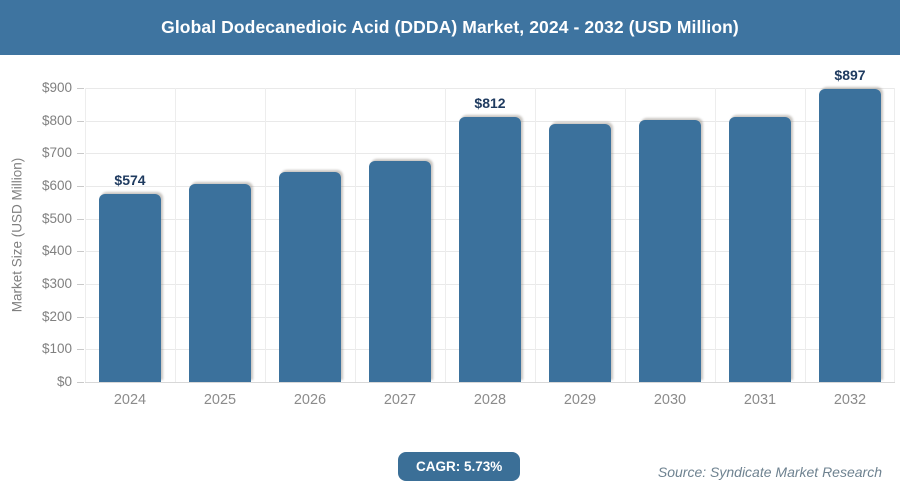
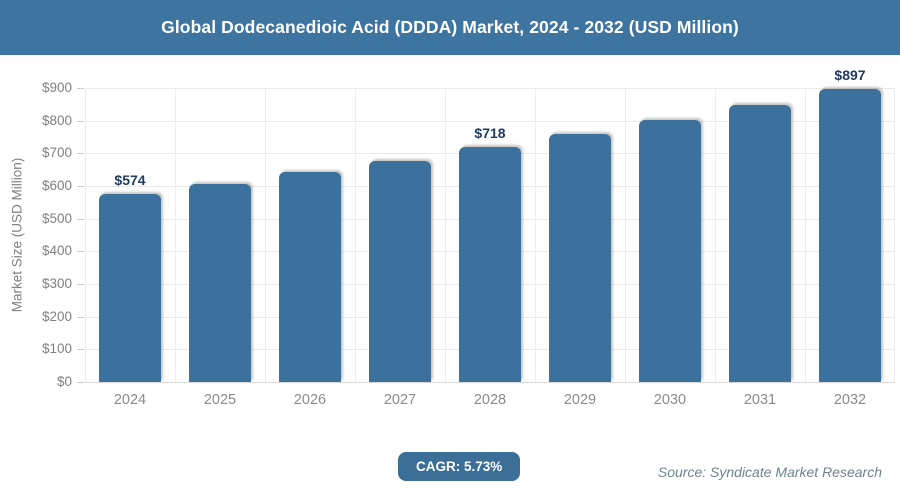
2028: $812 -> $718
2029: $790 -> $760
2031: $810 -> $850
